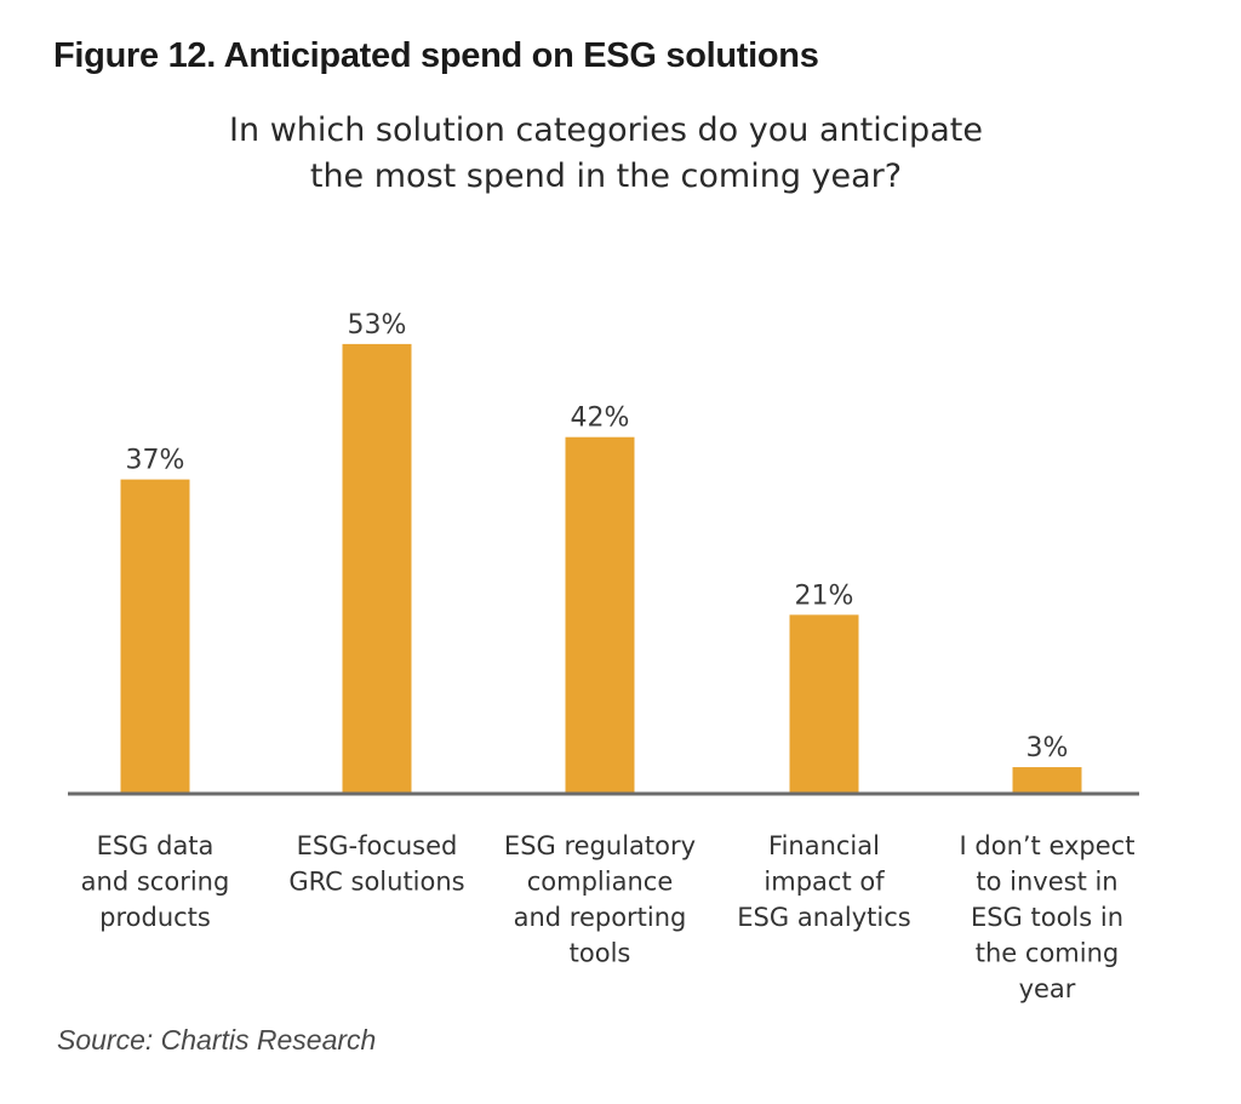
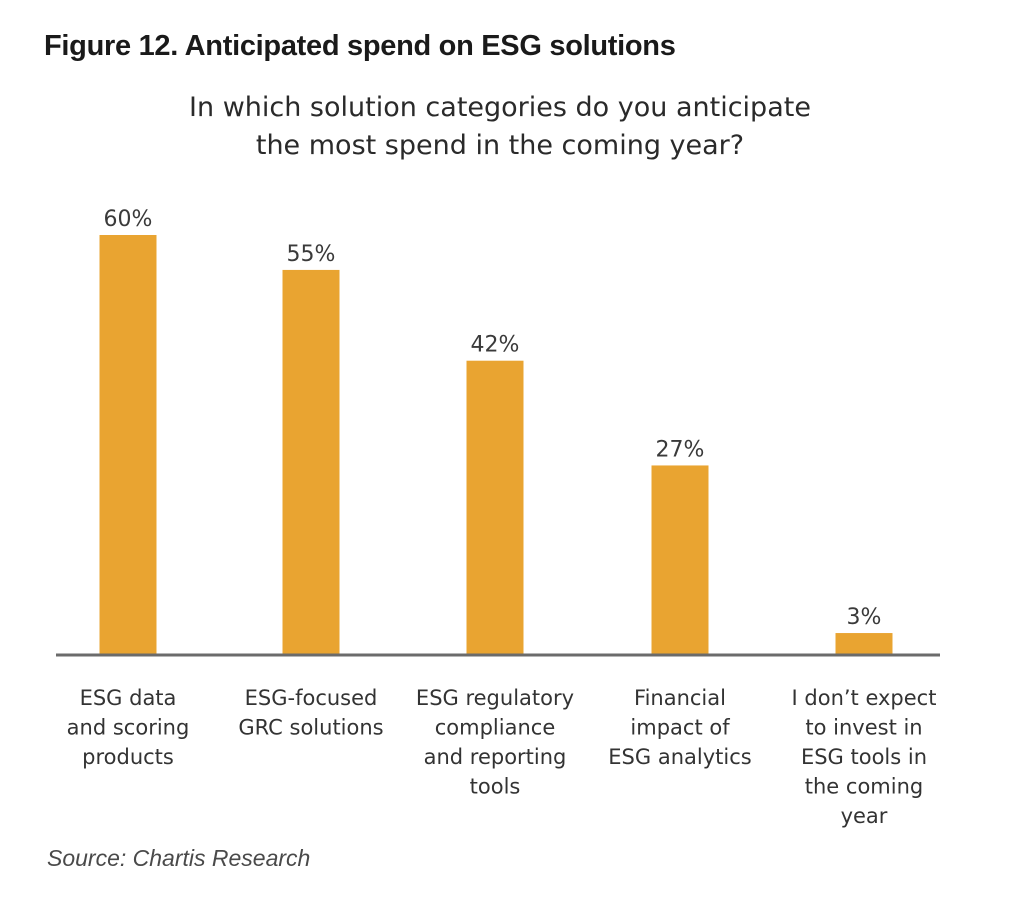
ESG data and scoring products: 37% -> 60%
ESG-focused GRC solutions: 53% -> 55%
Financial impact of ESG analytics: 21% -> 27%
